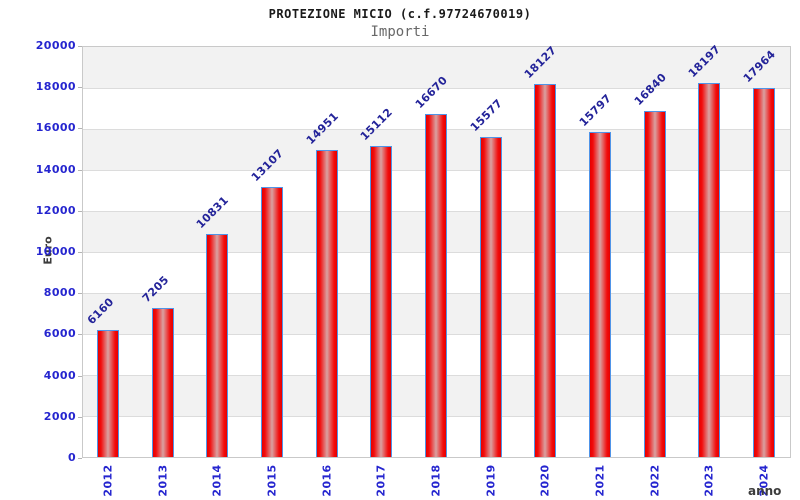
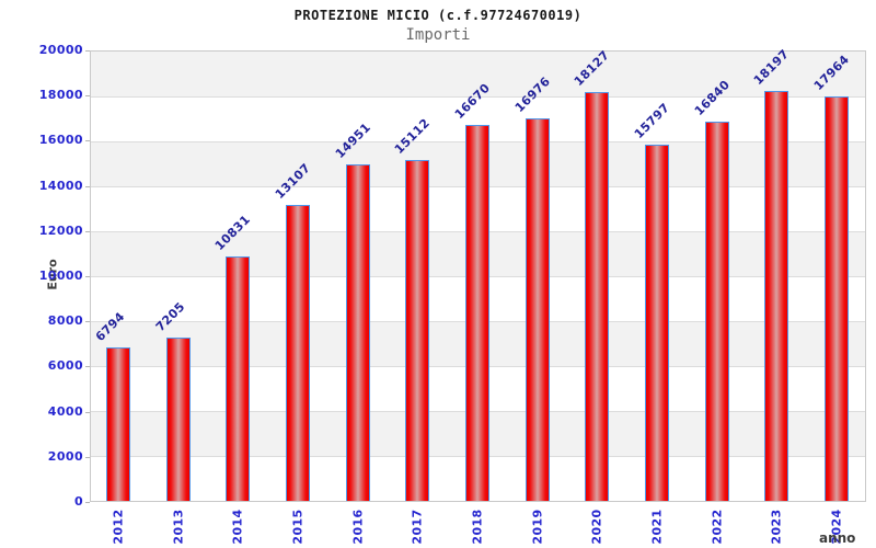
2012: 6160 -> 6794
2019: 15577 -> 16976
